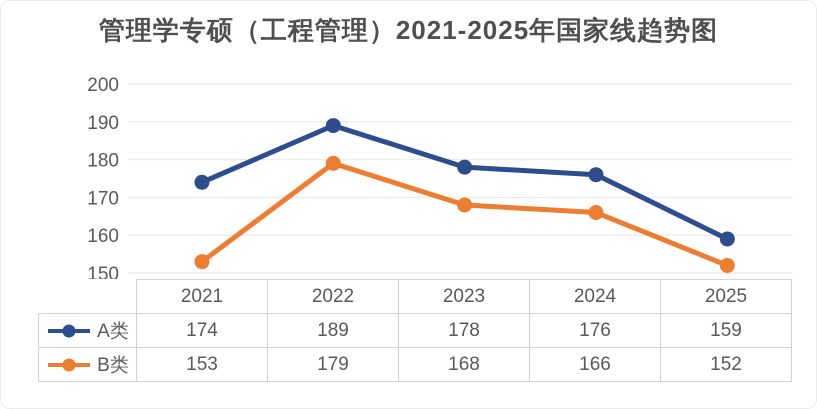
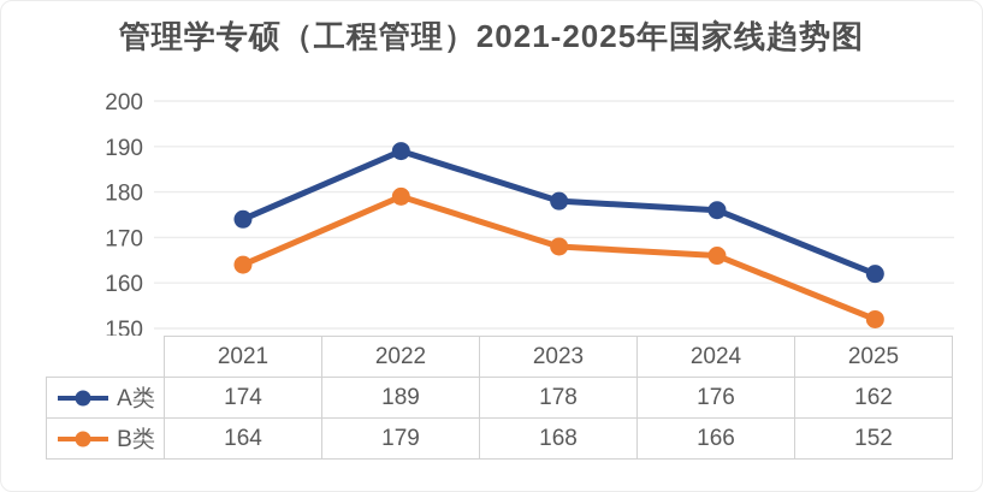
B类/2021: 153 -> 164
A类/2025: 159 -> 162
